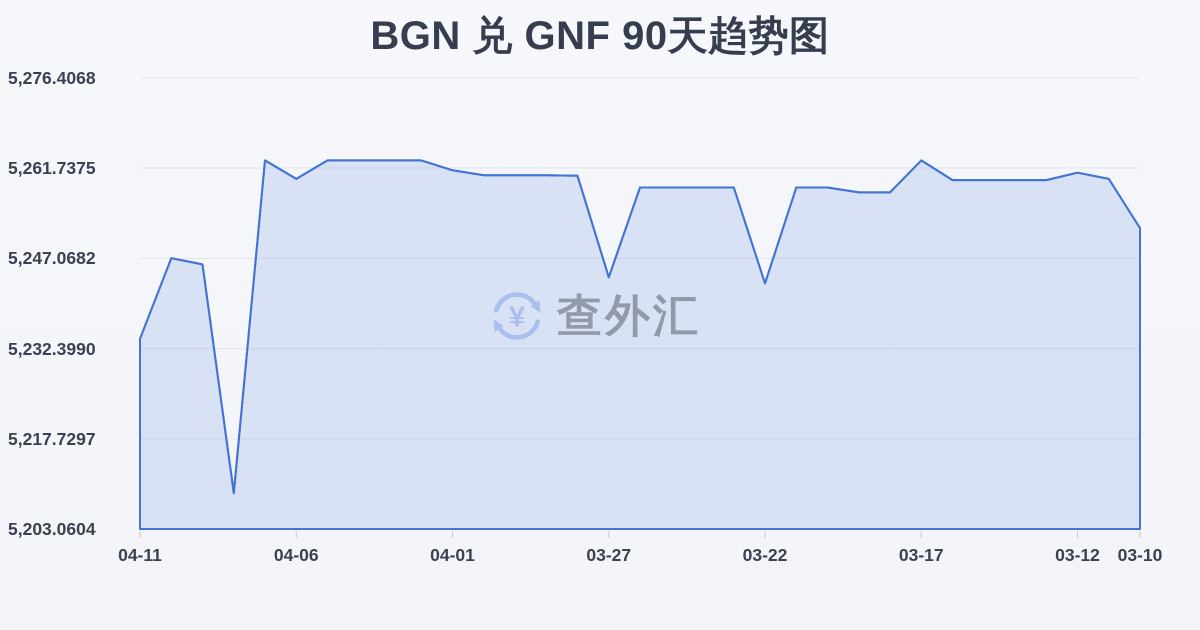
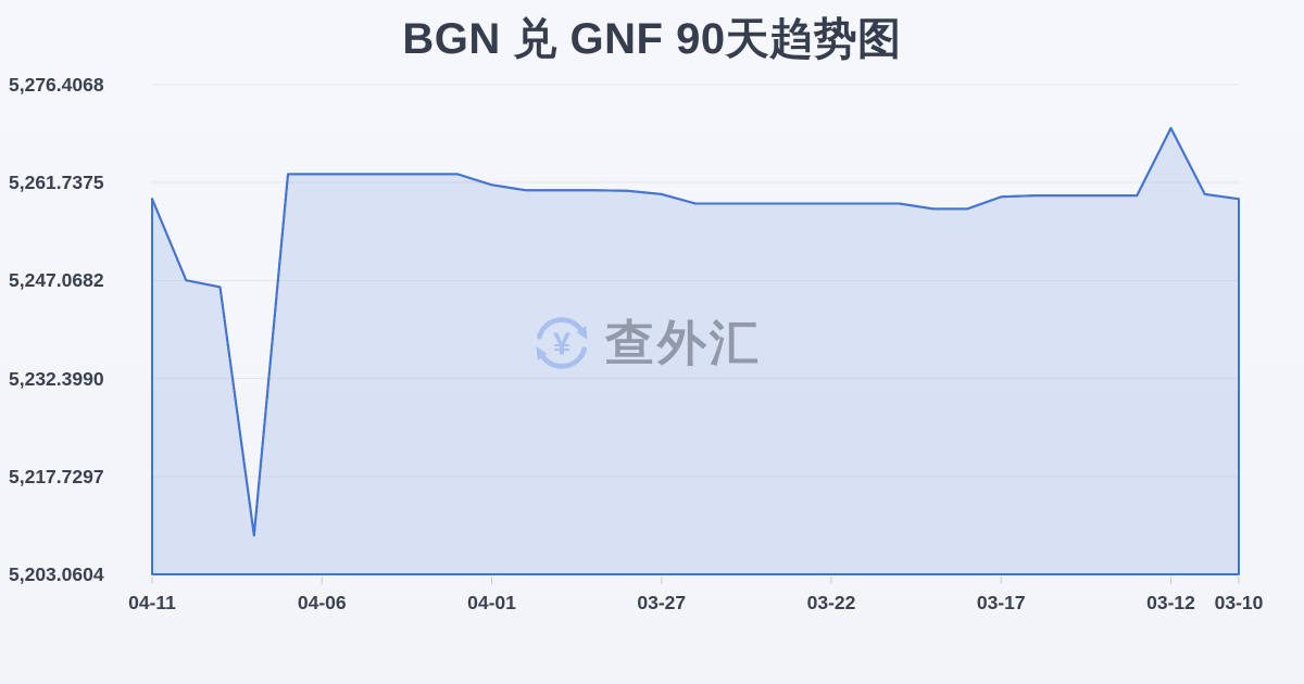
04-11: 5234 -> 5259
04-06: 5260 -> 5263
03-27: 5244 -> 5260
03-22: 5243 -> 5259
03-17: 5263 -> 5260
03-12: 5261 -> 5270
03-10: 5252 -> 5259
